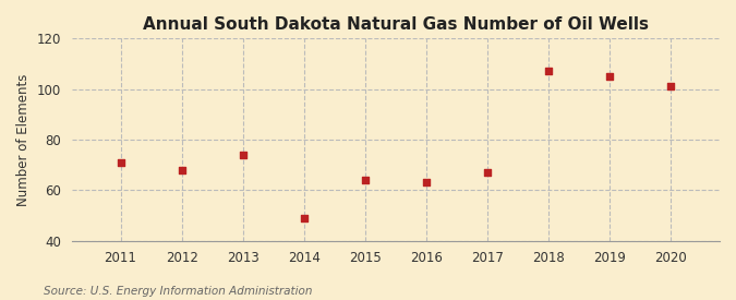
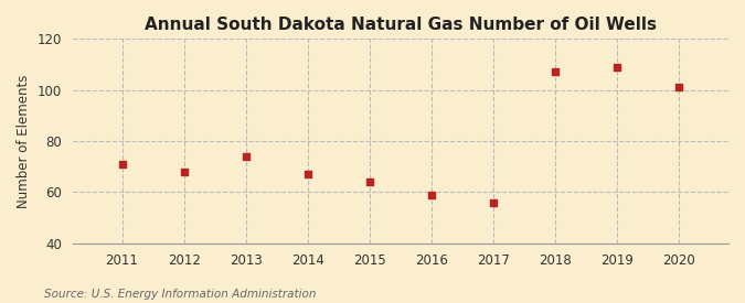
2014: 49 -> 67
2016: 63 -> 59
2017: 67 -> 56
2019: 105 -> 109
